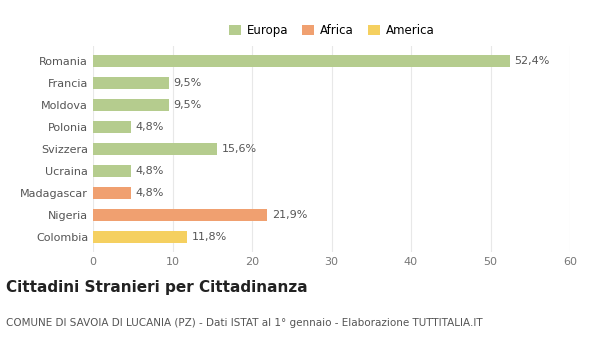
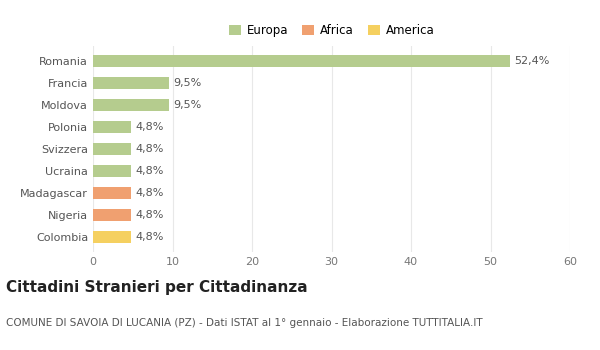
Svizzera: 15,6% -> 4,8%
Nigeria: 21,9% -> 4,8%
Colombia: 11,8% -> 4,8%
